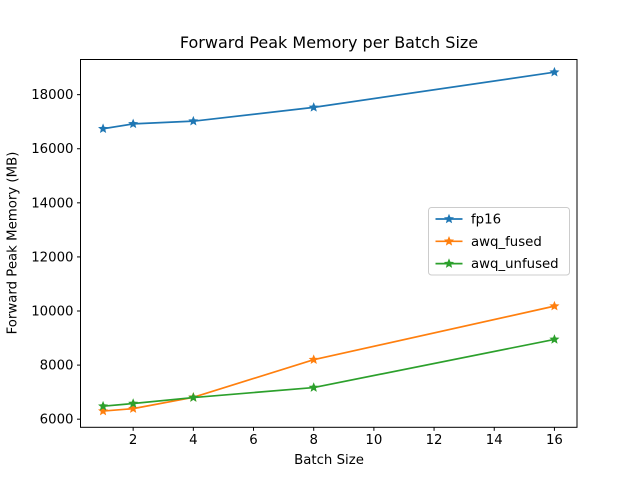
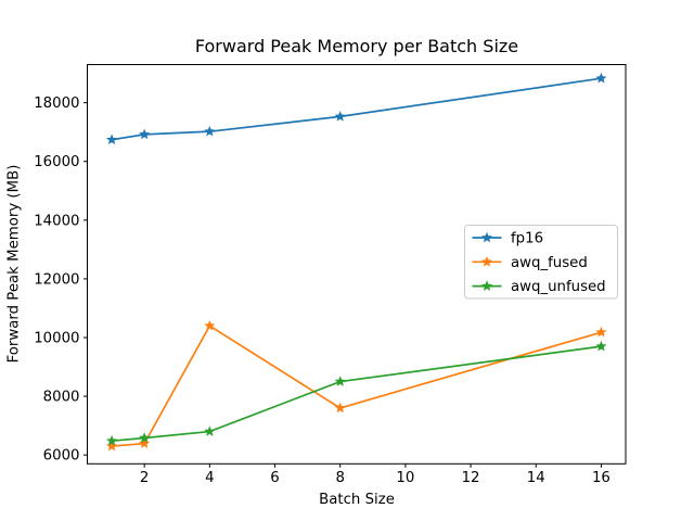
awq_fused/4: 6800 -> 10400
awq_fused/8: 8200 -> 7600
awq_unfused/8: 7200 -> 8500
awq_unfused/16: 9000 -> 9700
